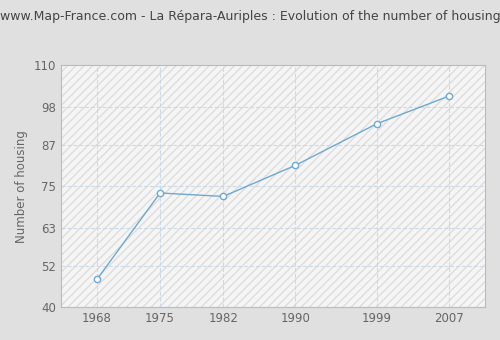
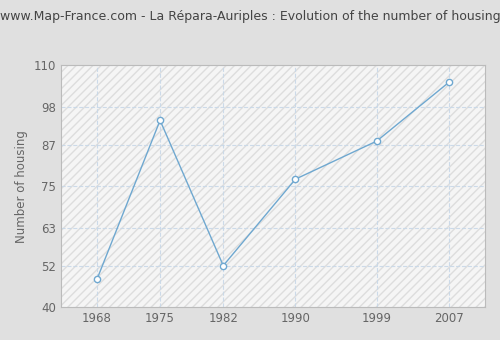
1975: 73 -> 94
1982: 72 -> 52
1990: 81 -> 77
1999: 93 -> 88
2007: 101 -> 105
